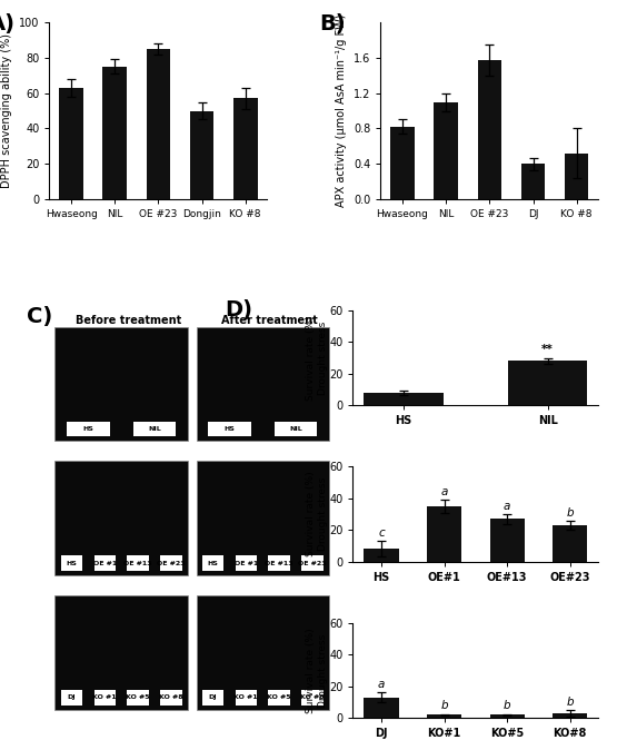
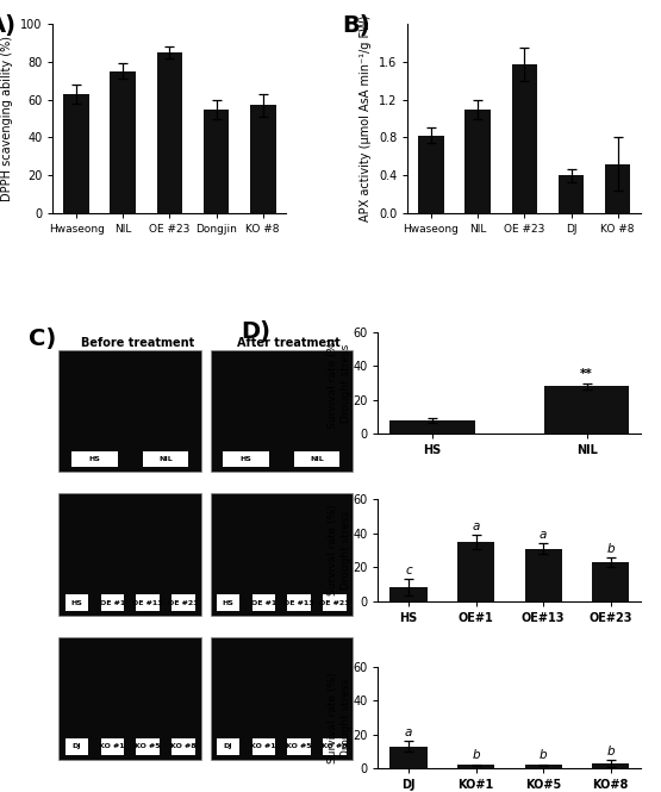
Dongjin: 50 -> 55
OE#13: 27 -> 31
